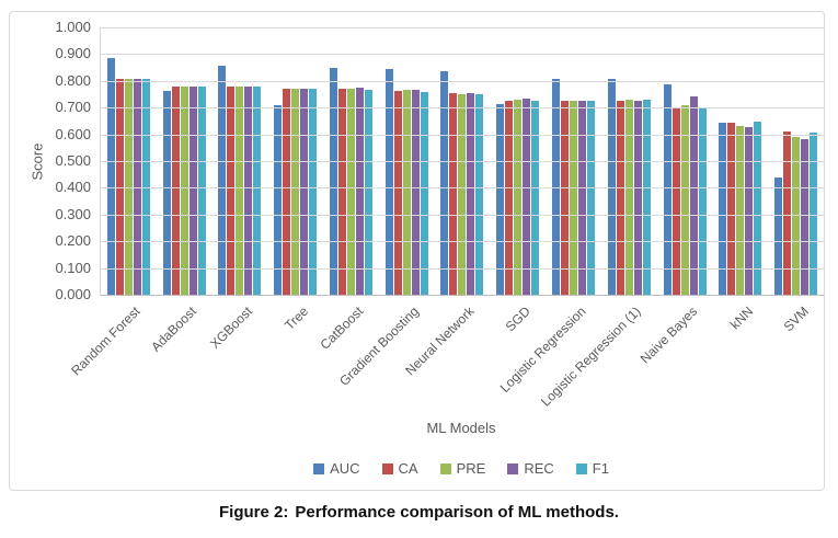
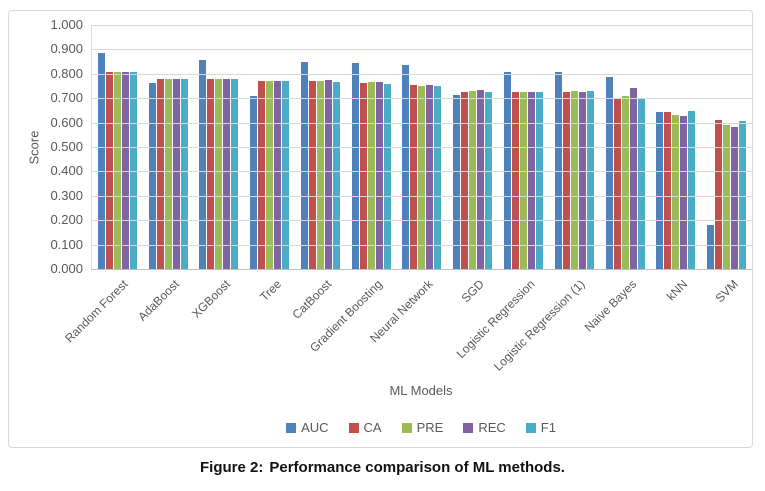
AUC/SVM: 0.44 -> 0.18
